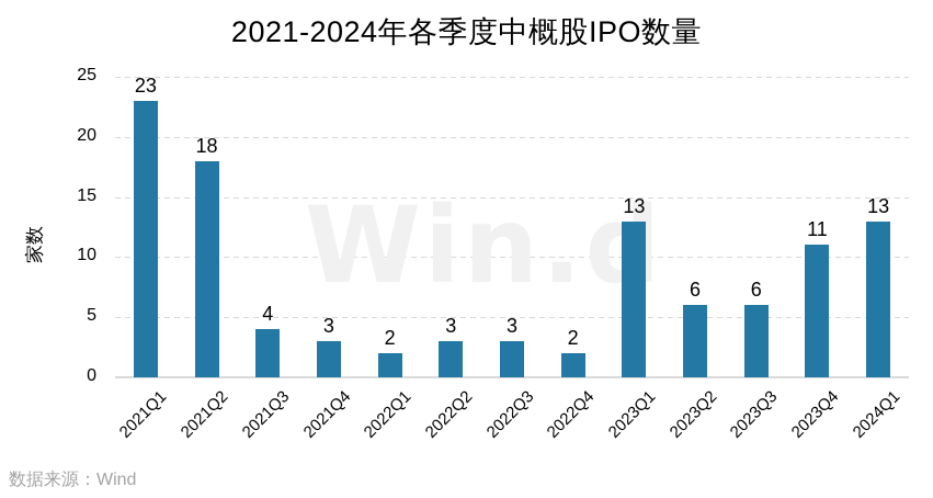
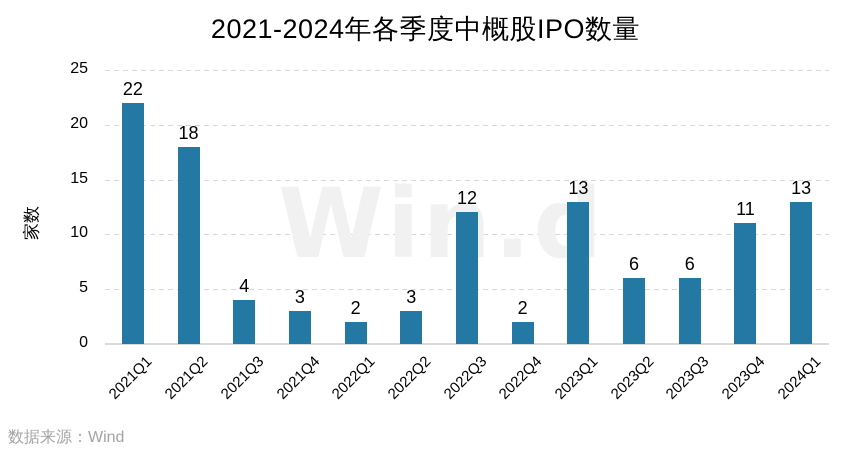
2021Q1: 23 -> 22
2022Q3: 3 -> 12
